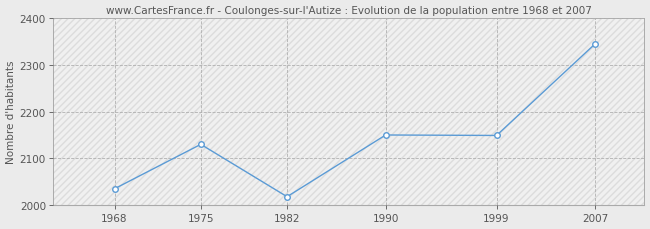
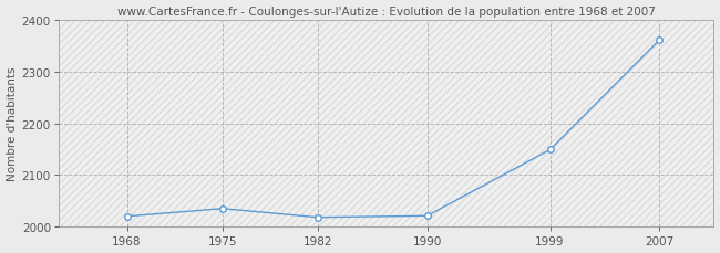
1968: 2035 -> 2020
1975: 2130 -> 2035
1990: 2150 -> 2021
2007: 2345 -> 2361
